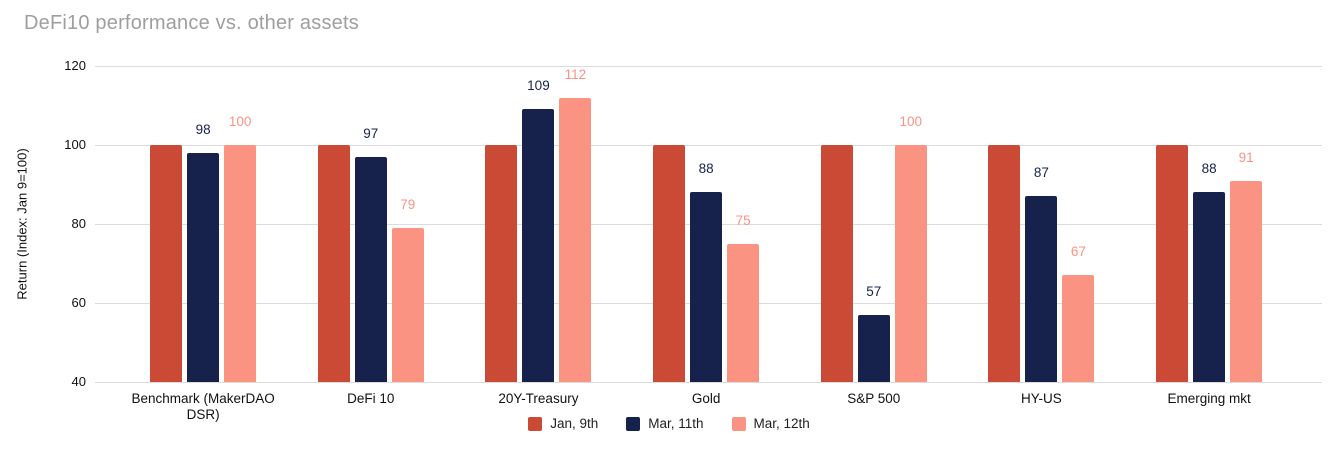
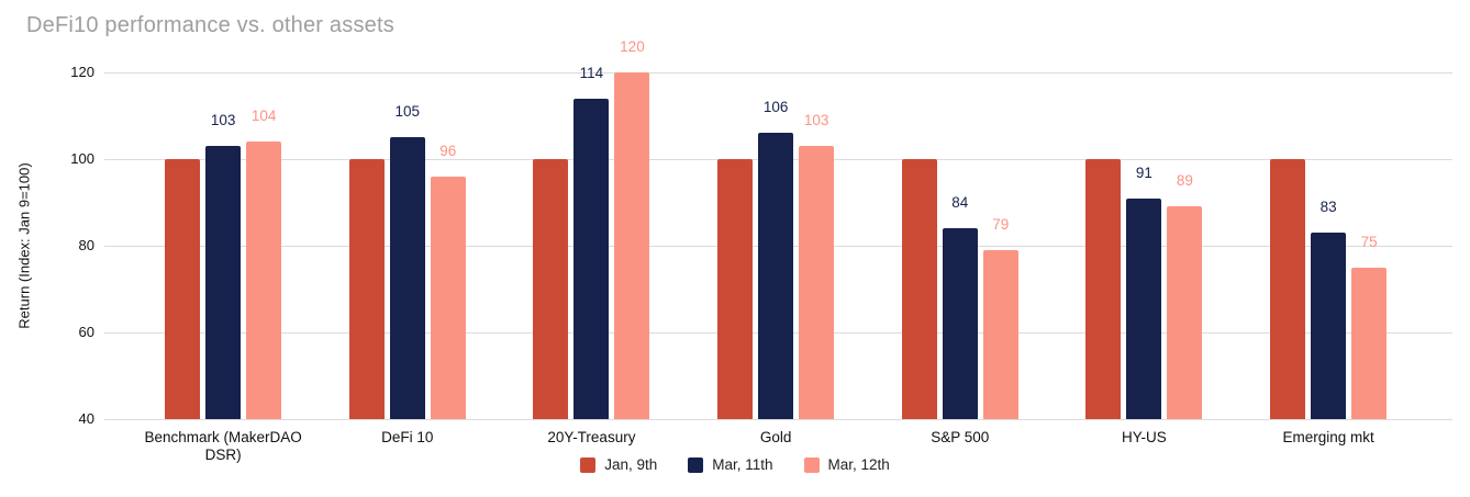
Mar, 11th/Benchmark (MakerDAO DSR): 98 -> 103
Mar, 12th/Benchmark (MakerDAO DSR): 100 -> 104
Mar, 11th/DeFi 10: 97 -> 105
Mar, 12th/DeFi 10: 79 -> 96
Mar, 11th/20Y-Treasury: 109 -> 114
Mar, 12th/20Y-Treasury: 112 -> 120
Mar, 11th/Gold: 88 -> 106
Mar, 12th/Gold: 75 -> 103
Mar, 11th/S&P 500: 57 -> 84
Mar, 12th/S&P 500: 100 -> 79
Mar, 11th/HY-US: 87 -> 91
Mar, 12th/HY-US: 67 -> 89
Mar, 11th/Emerging mkt: 88 -> 83
Mar, 12th/Emerging mkt: 91 -> 75
